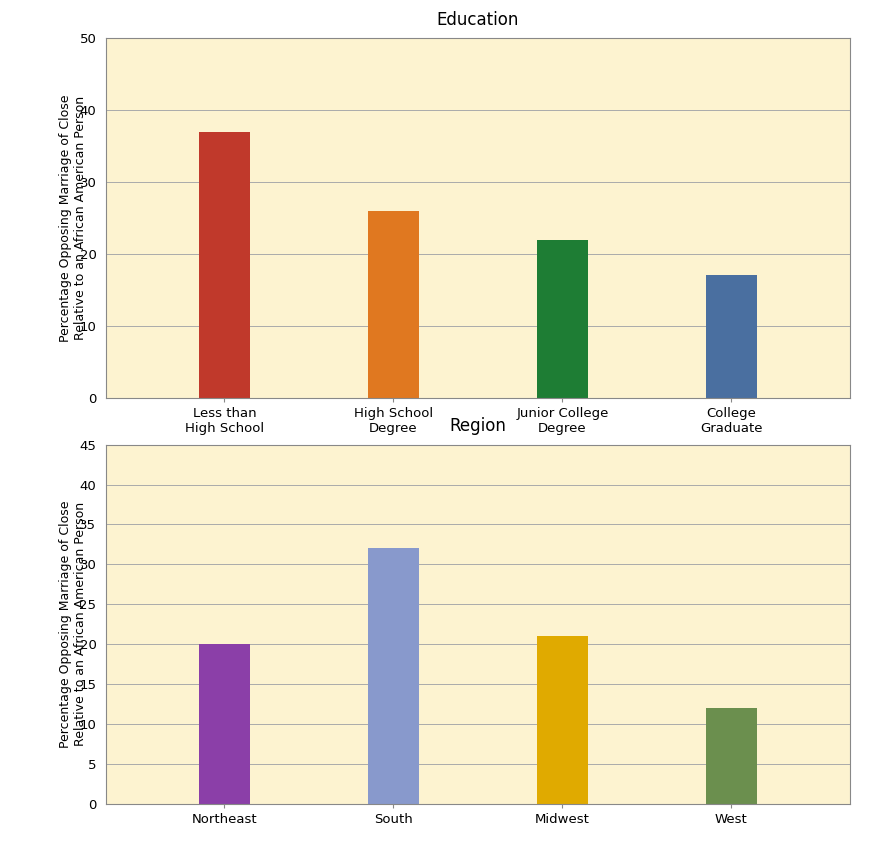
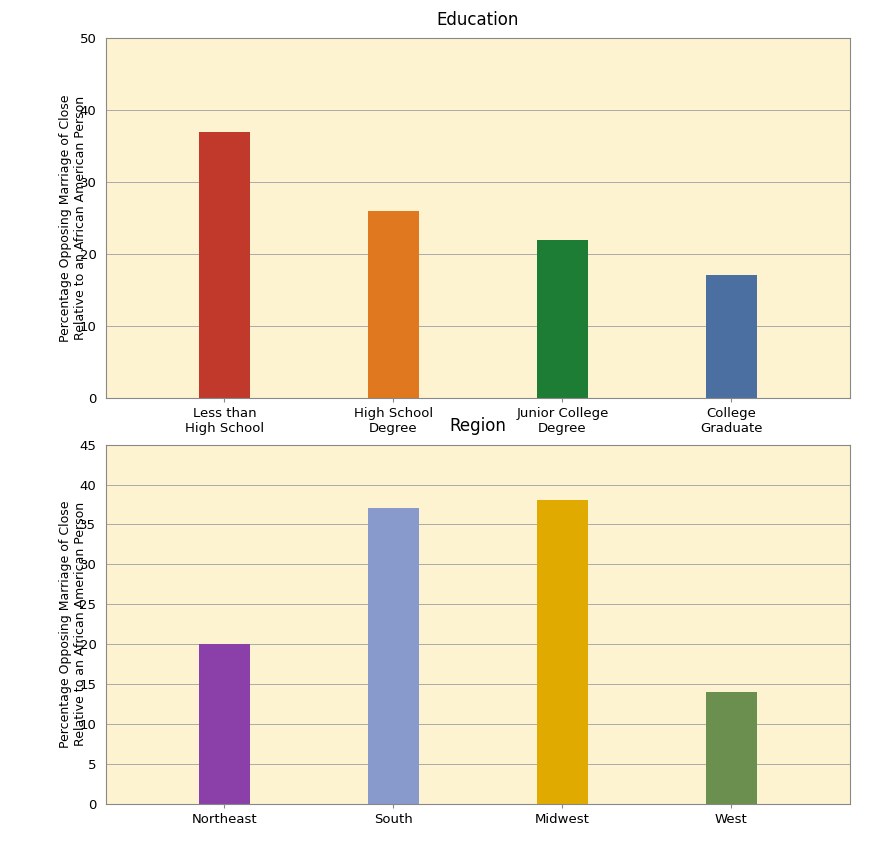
Region/South: 32 -> 37
Region/Midwest: 21 -> 38
Region/West: 12 -> 14
